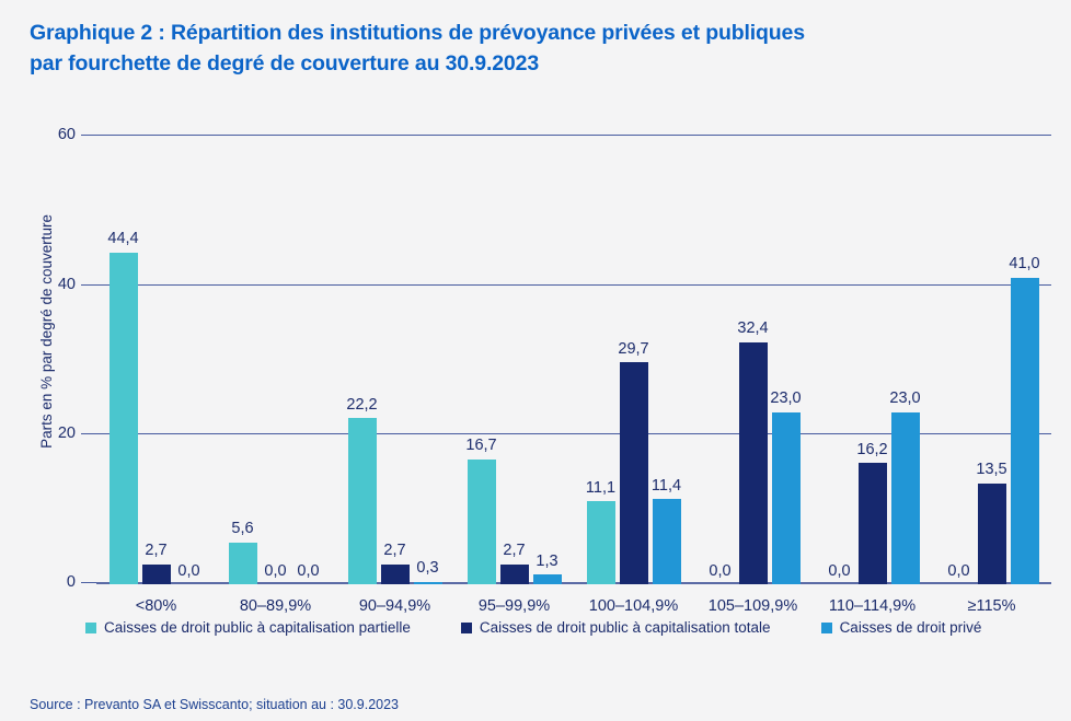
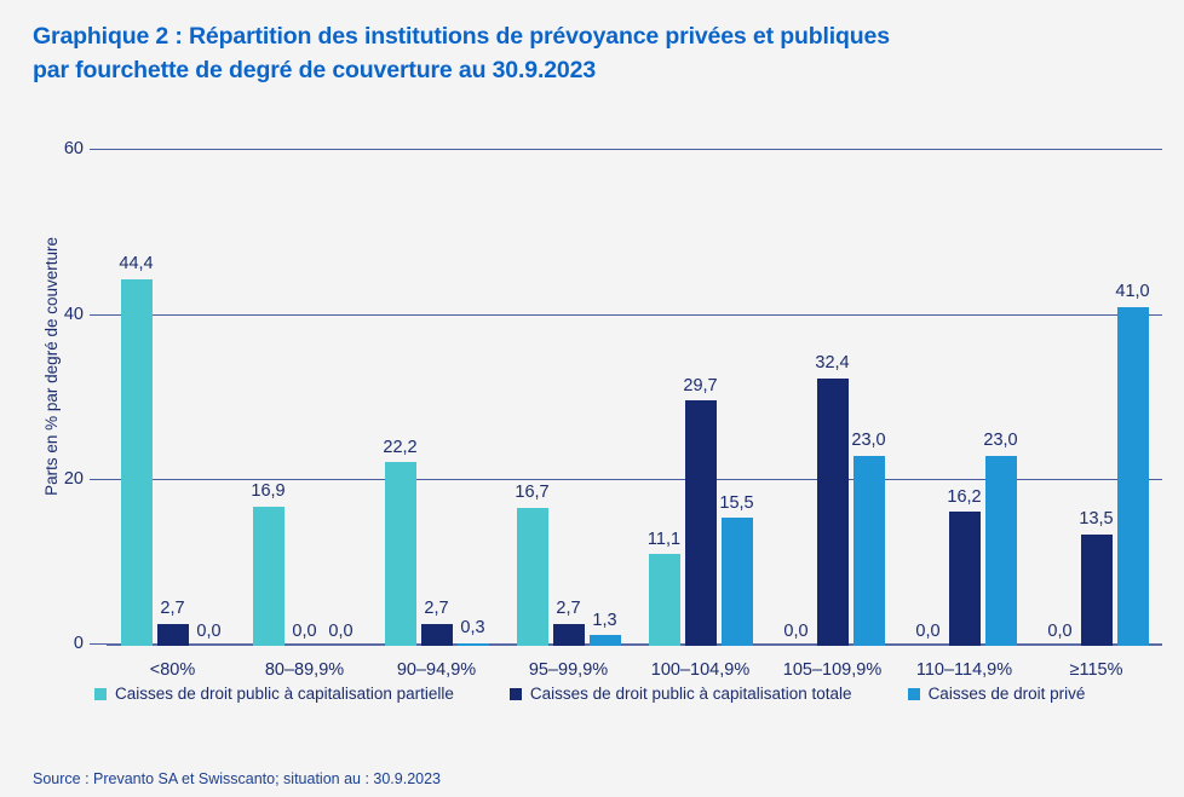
Caisses de droit public à capitalisation partielle/80–89,9%: 5,6 -> 16,9
Caisses de droit privé/100–104,9%: 11,4 -> 15,5
